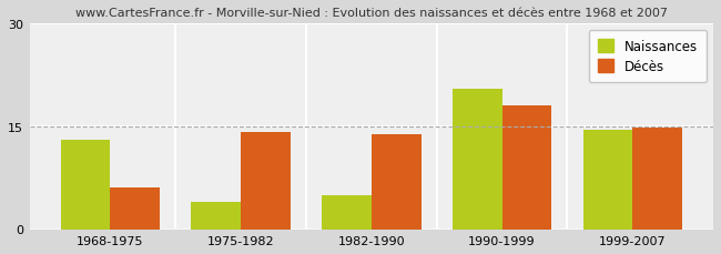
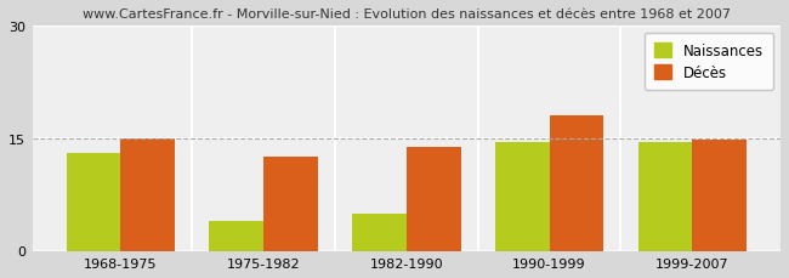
Décès/1968-1975: 6.0 -> 15.0
Décès/1975-1982: 14.2 -> 12.5
Naissances/1990-1999: 20.4 -> 14.5
